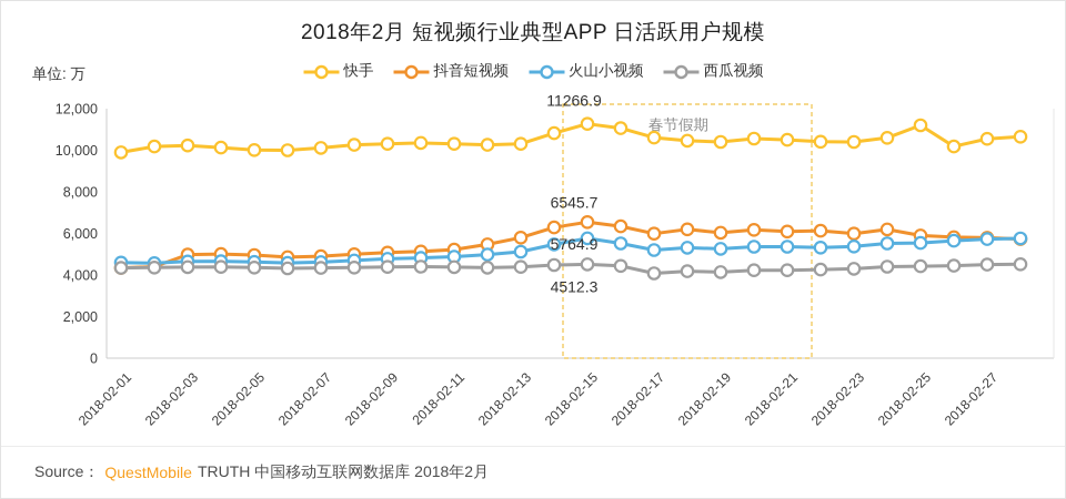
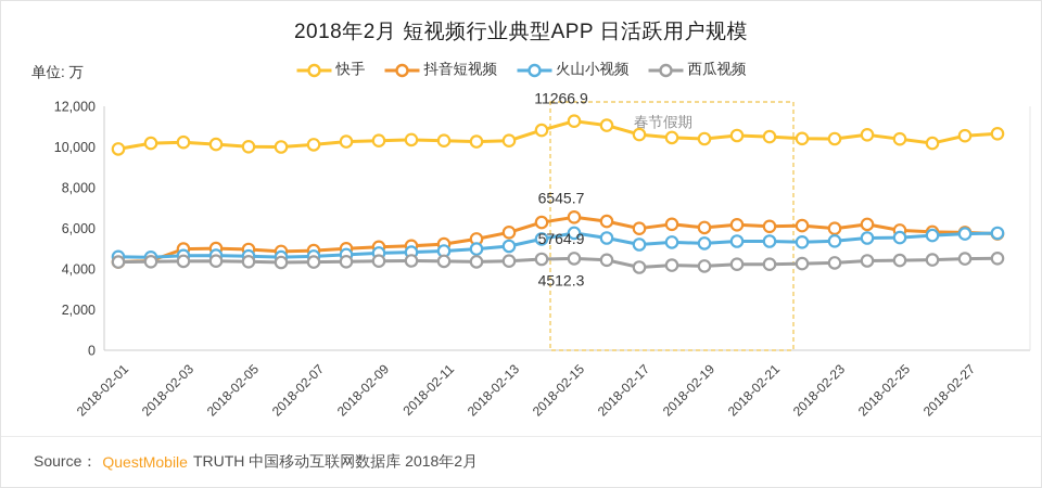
快手/2018-02-25: 11200 -> 10400
